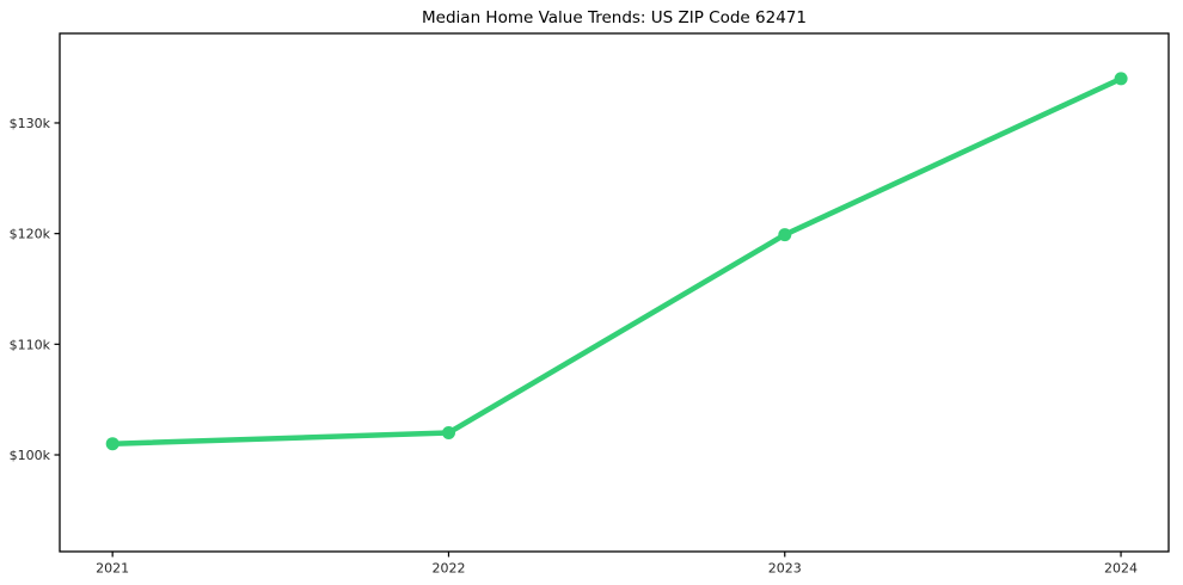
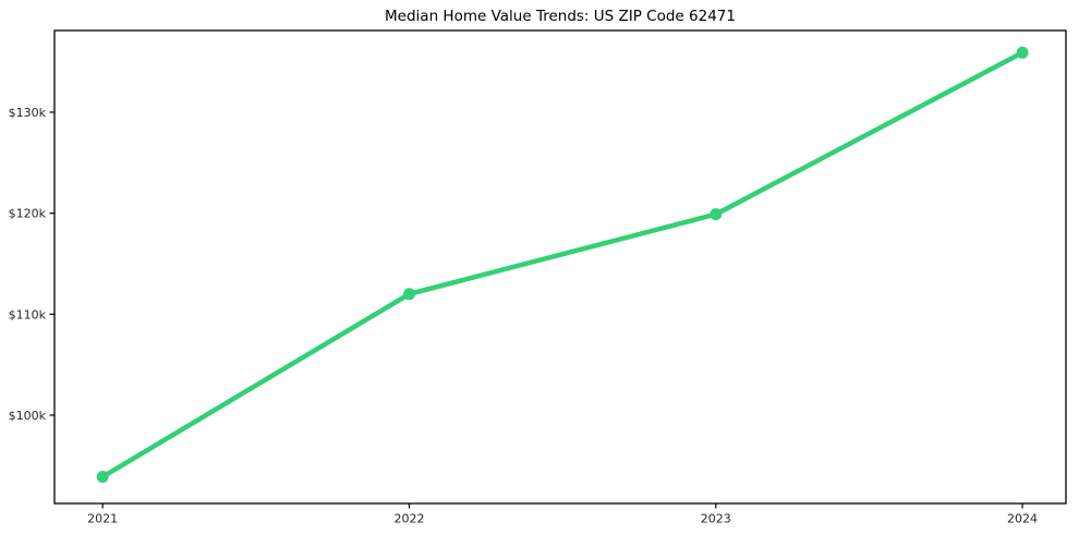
2021: $101k -> $94k
2022: $102k -> $112k
2024: $134k -> $136k
